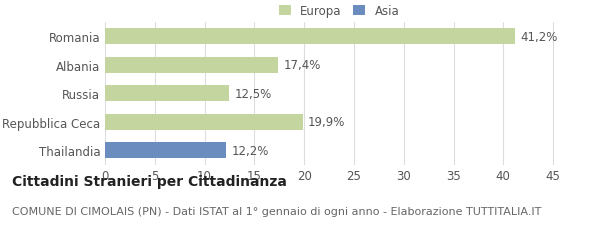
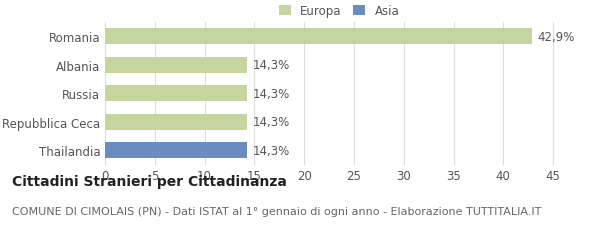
Romania: 41,2% -> 42,9%
Albania: 17,4% -> 14,3%
Russia: 12,5% -> 14,3%
Repubblica Ceca: 19,9% -> 14,3%
Thailandia: 12,2% -> 14,3%
